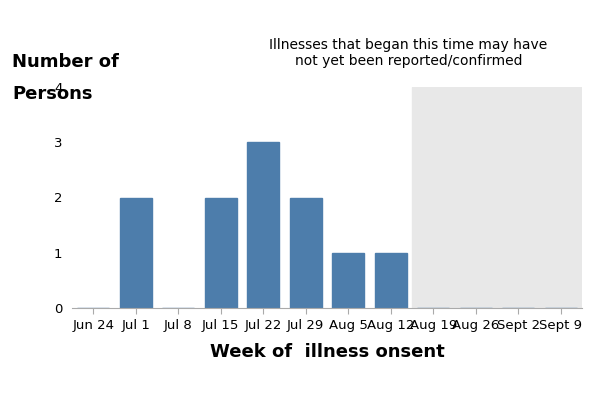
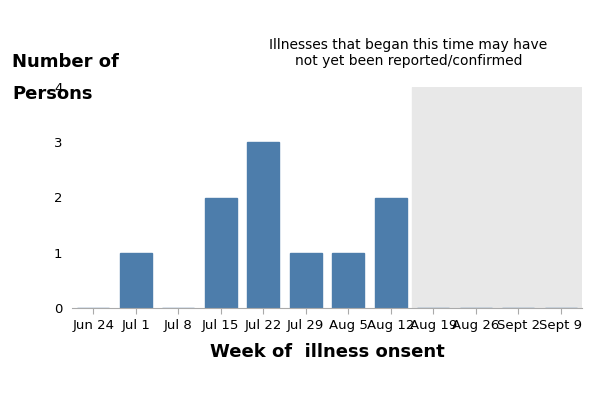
Jul 1: 2 -> 1
Jul 29: 2 -> 1
Aug 12: 1 -> 2
